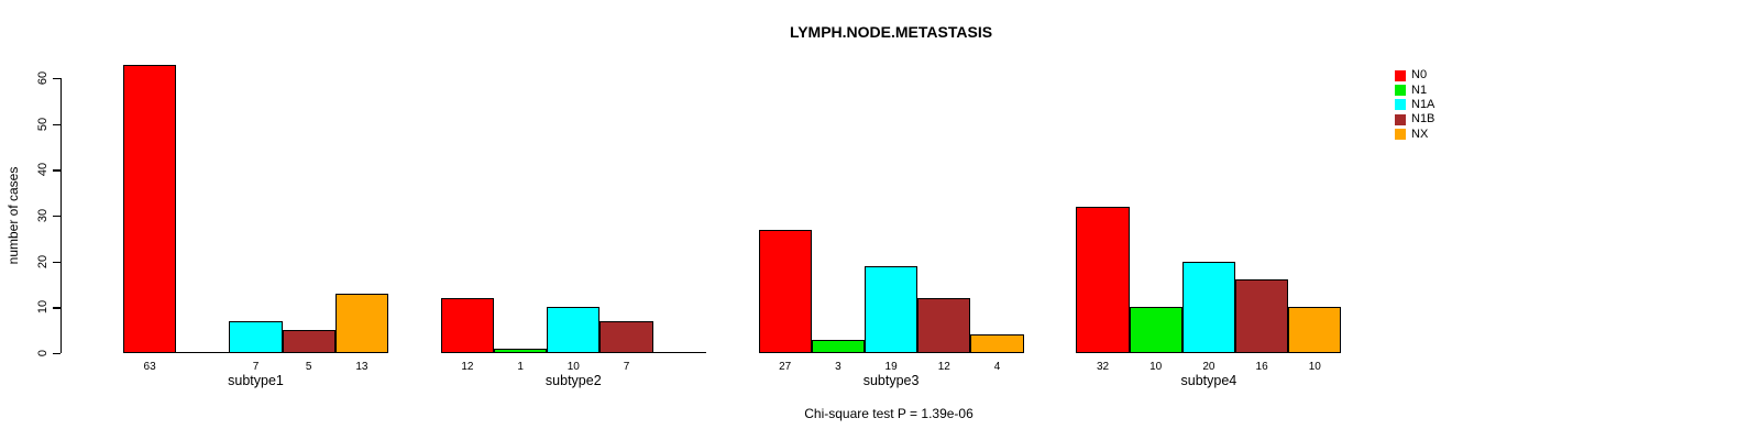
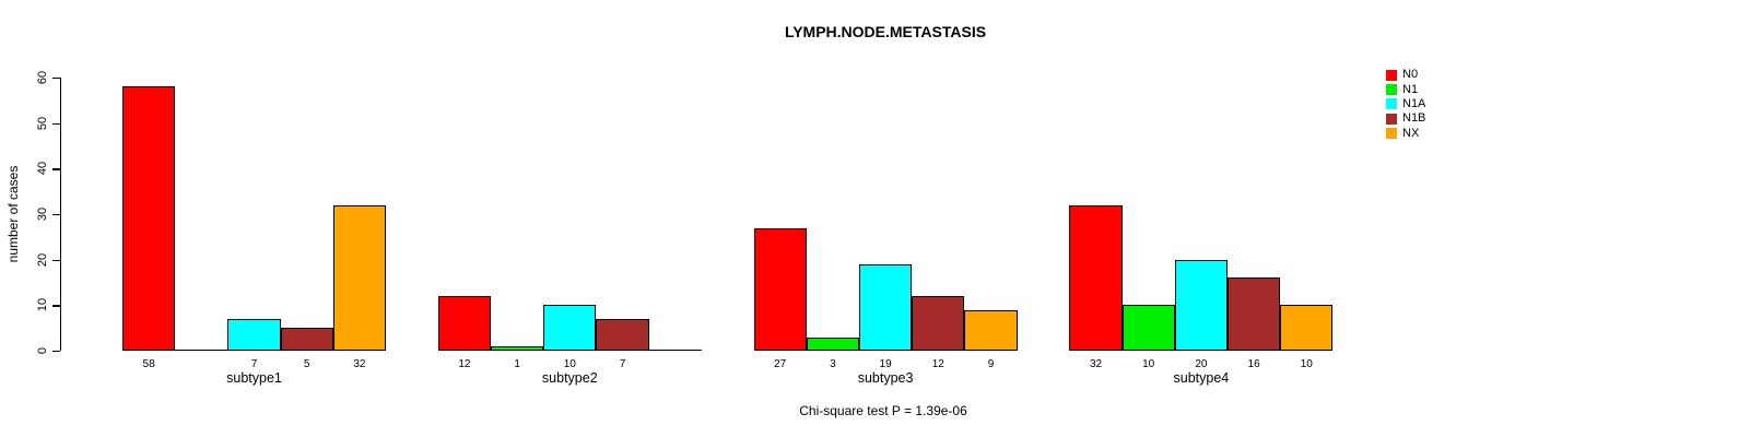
N0/subtype1: 63 -> 58
NX/subtype1: 13 -> 32
NX/subtype3: 4 -> 9
